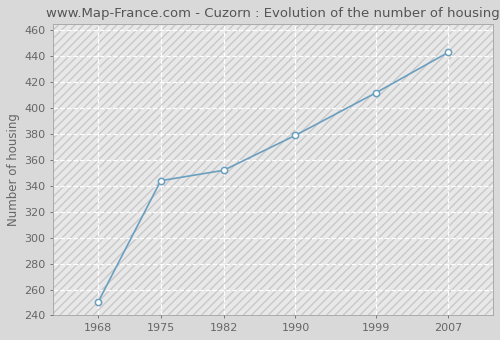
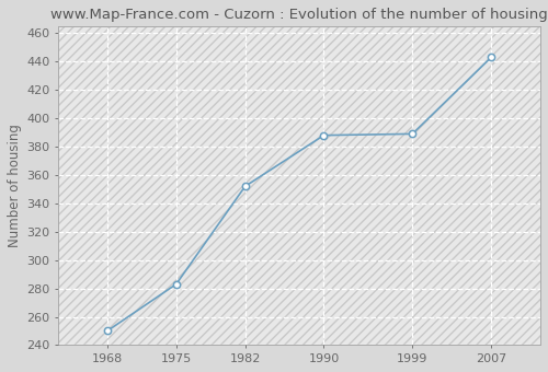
1975: 344 -> 283
1990: 379 -> 388
1999: 412 -> 389
